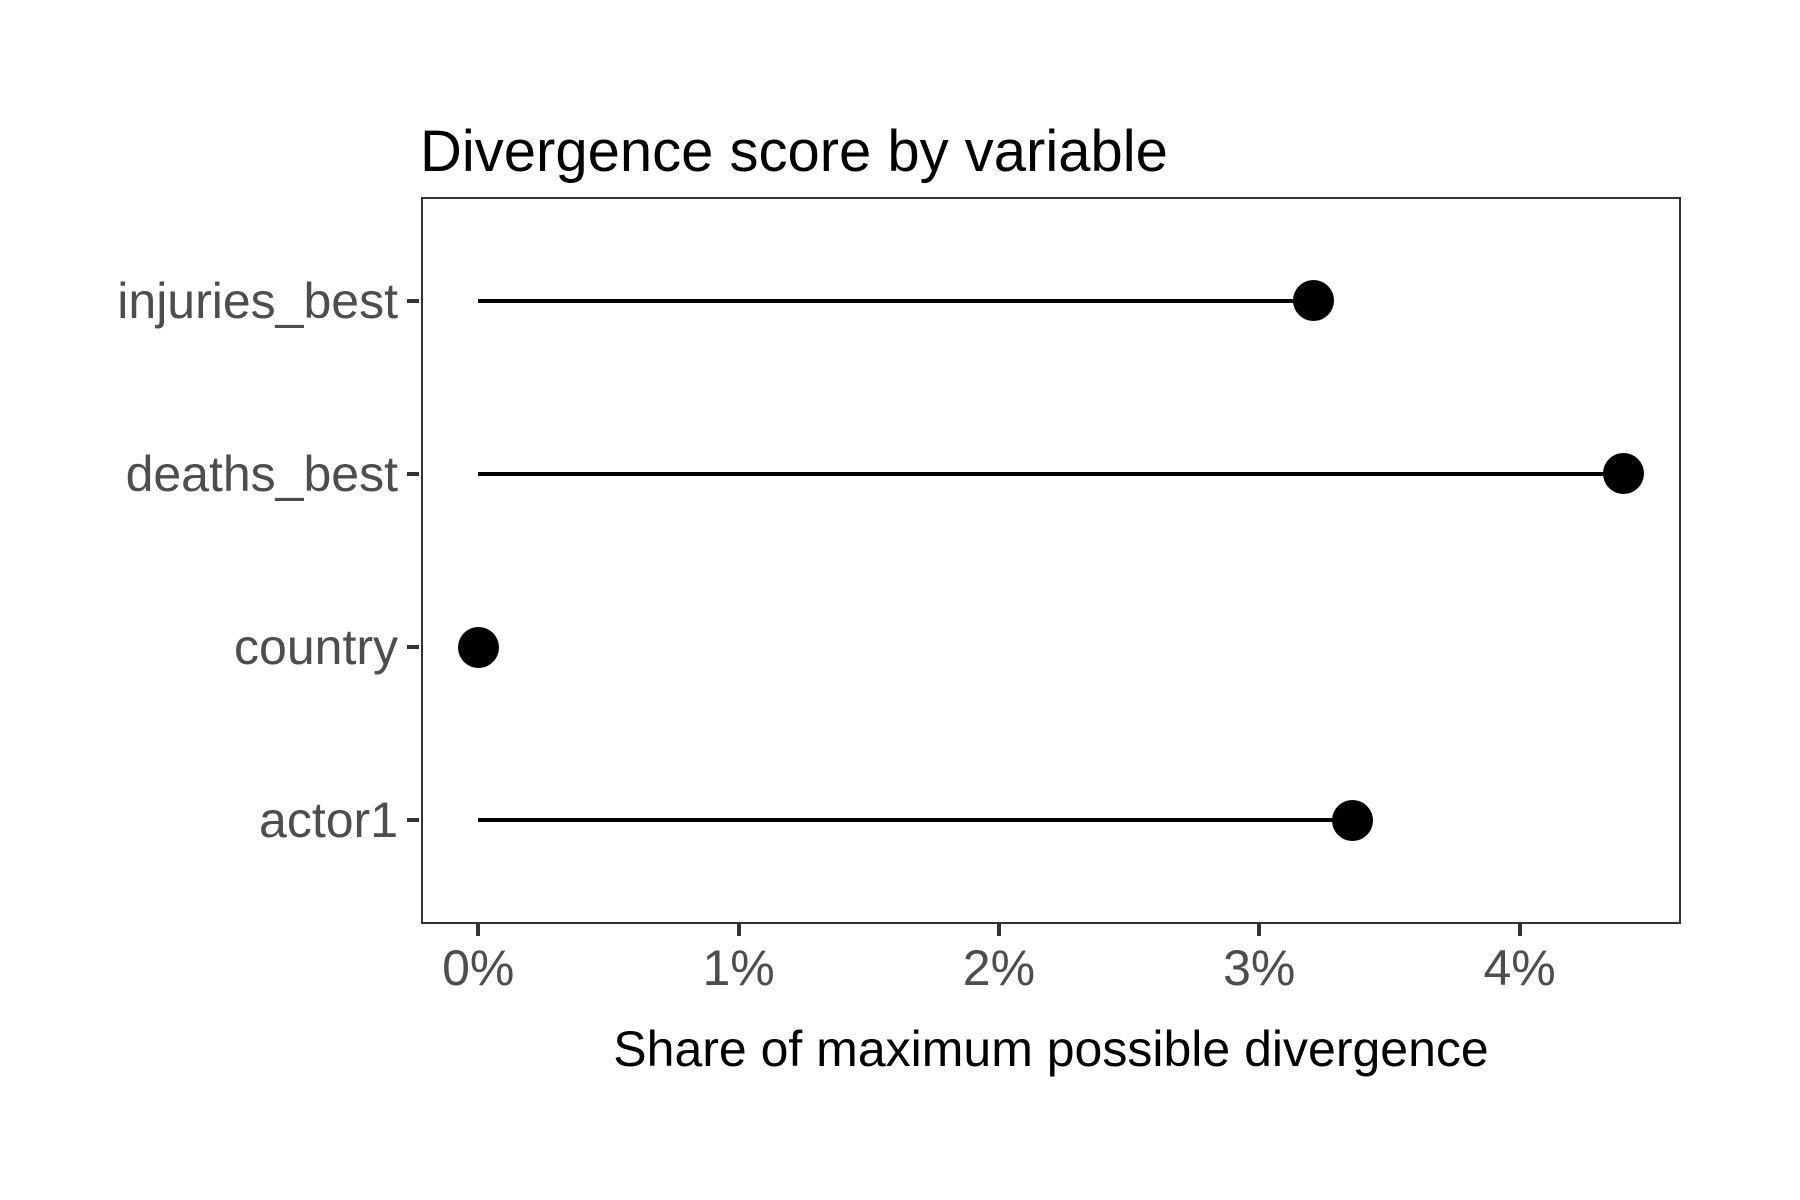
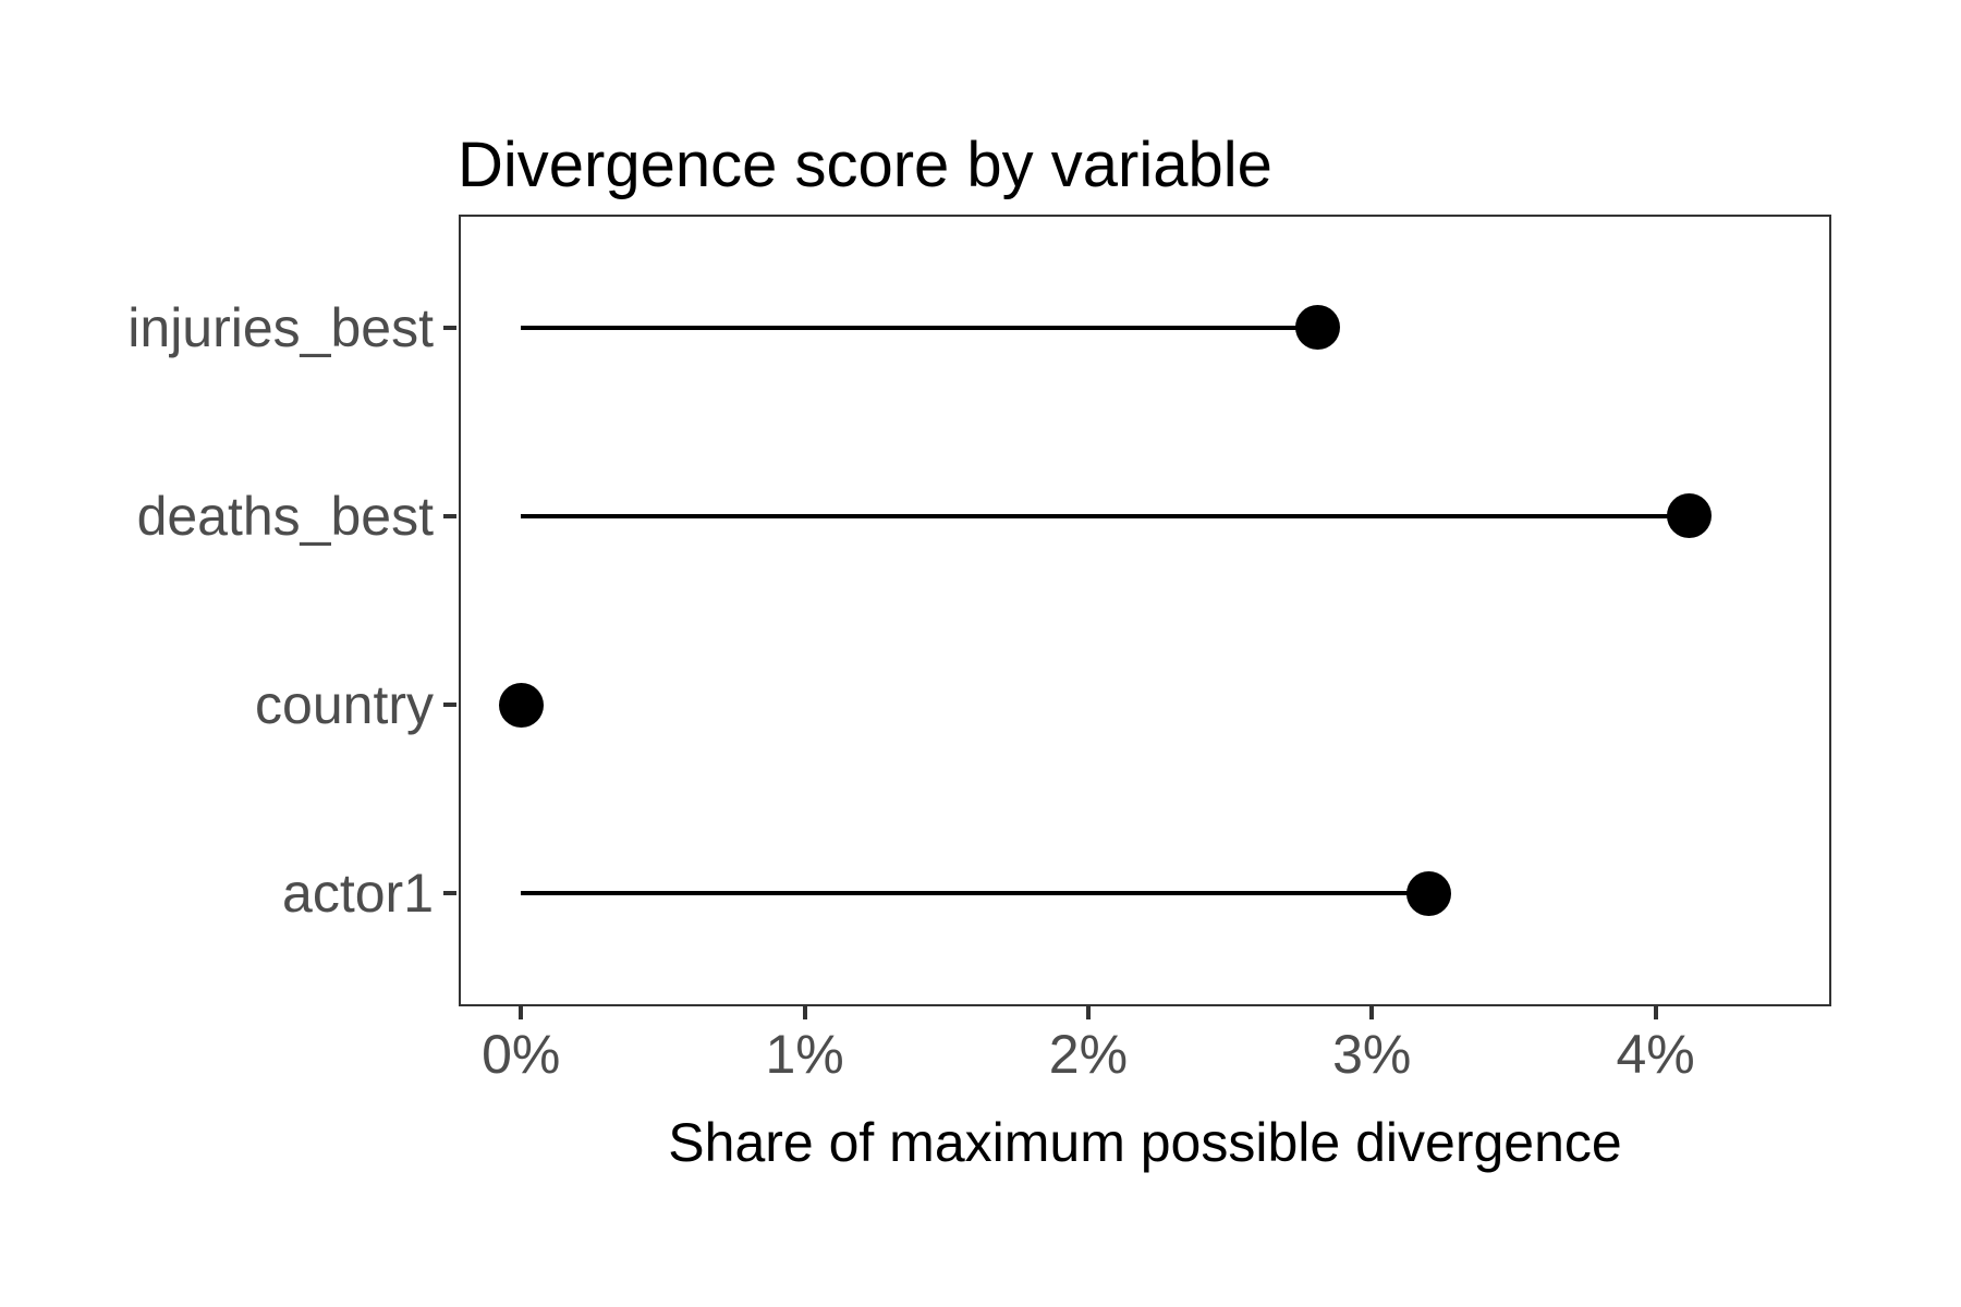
injuries_best: 3.21% -> 2.81%
deaths_best: 4.40% -> 4.12%
actor1: 3.36% -> 3.20%
